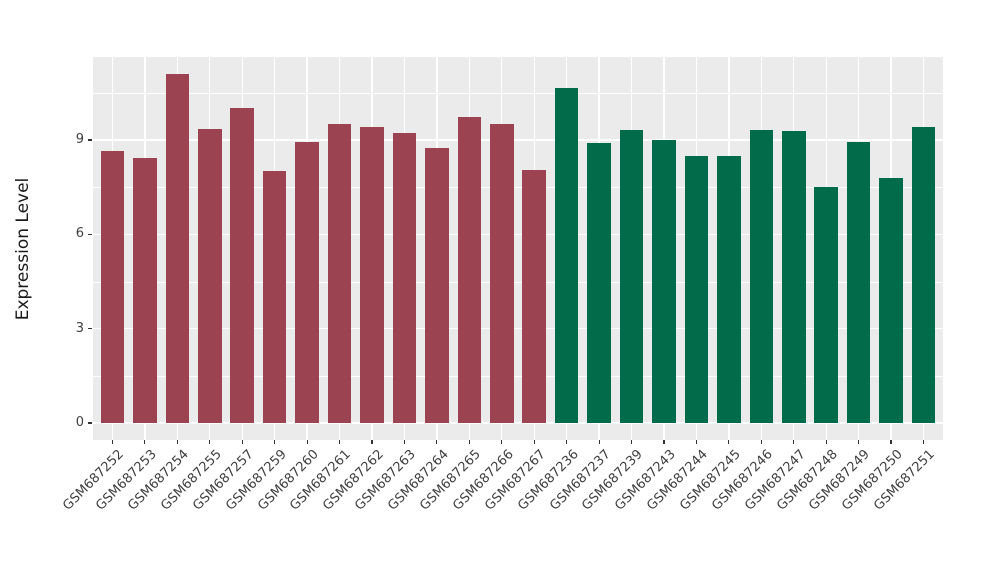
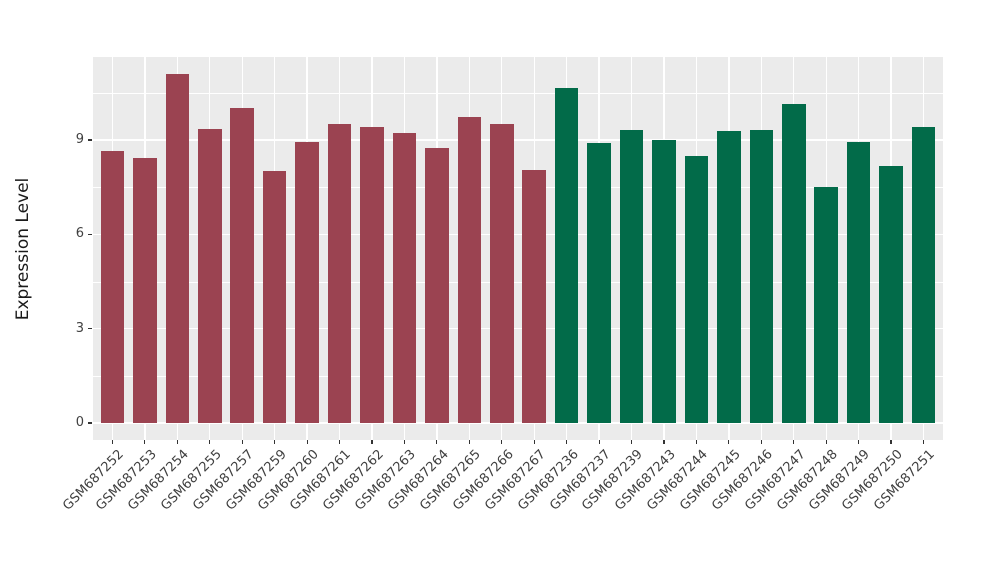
GSM687245: 8.5 -> 9.3
GSM687247: 9.3 -> 10.1
GSM687250: 7.8 -> 8.2
